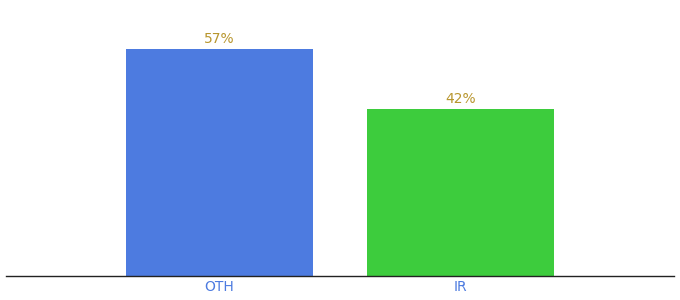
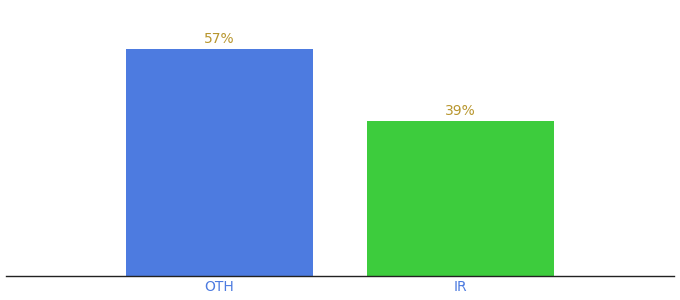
IR: 42% -> 39%
